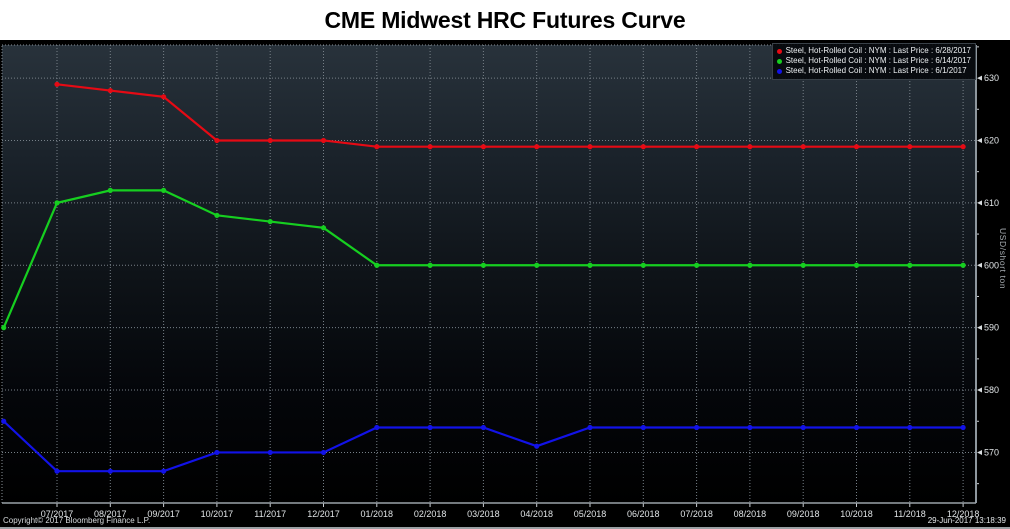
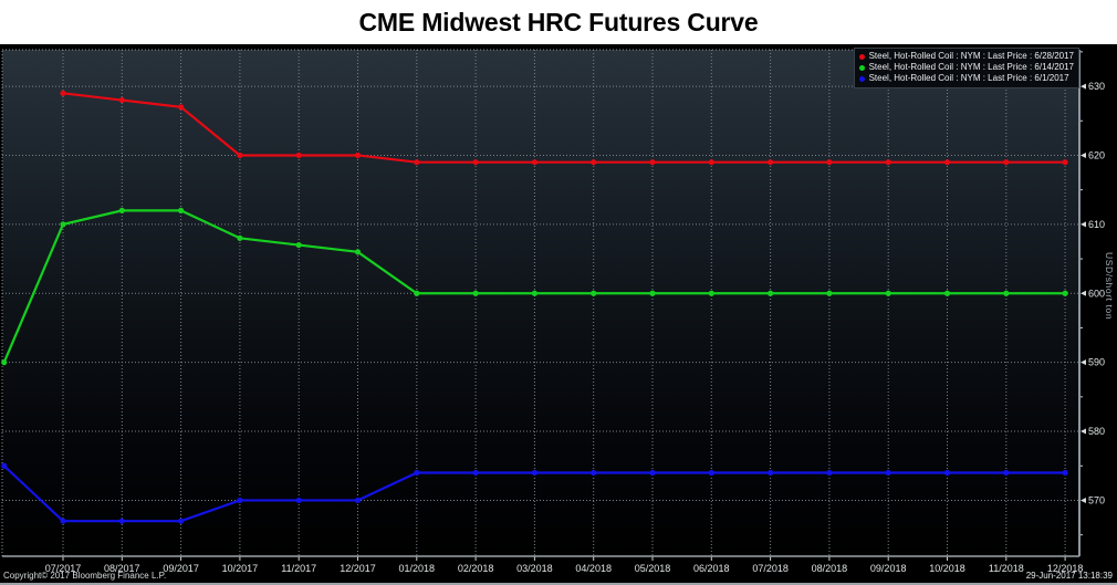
Steel, Hot-Rolled Coil : NYM : Last Price : 6/1/2017/04/2018: 571 -> 574
